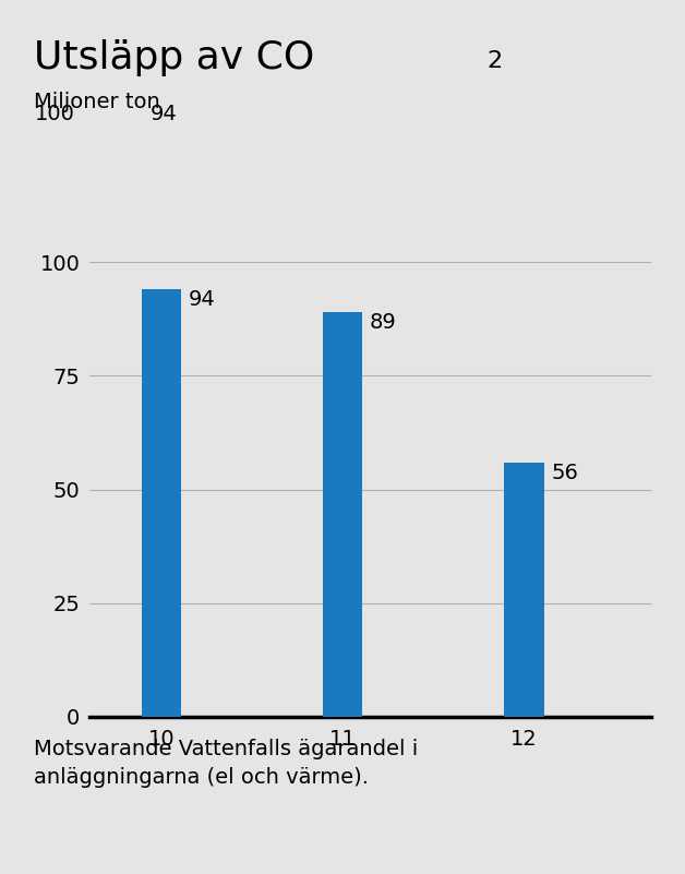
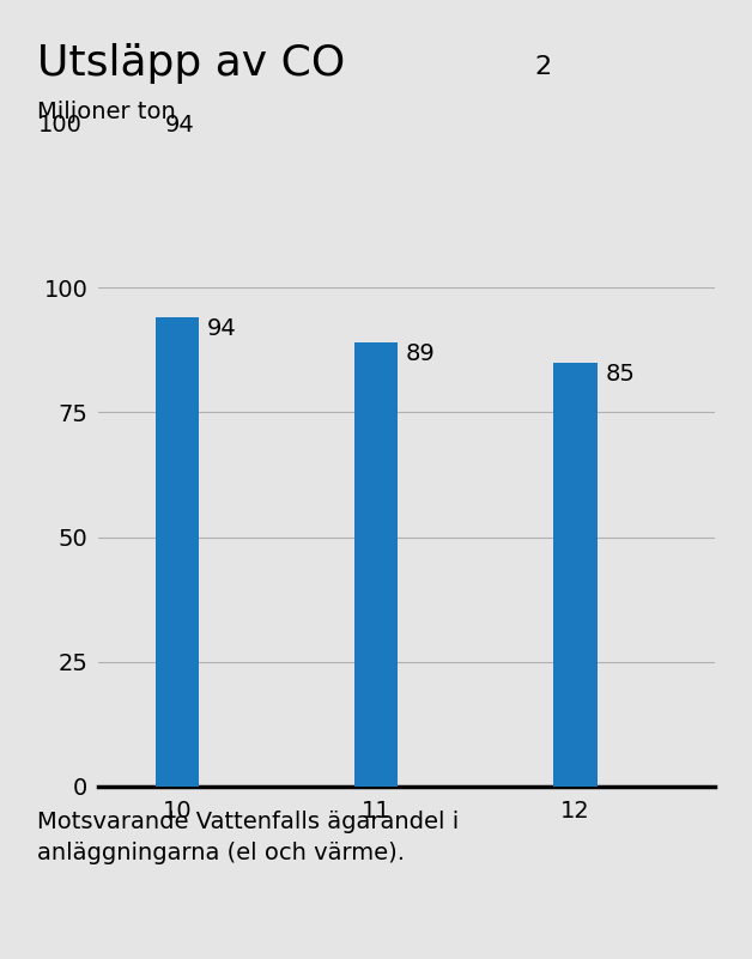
12: 56 -> 85
